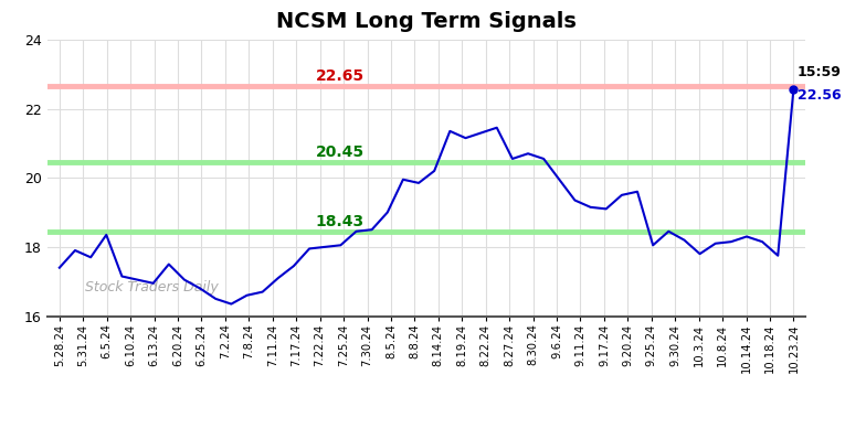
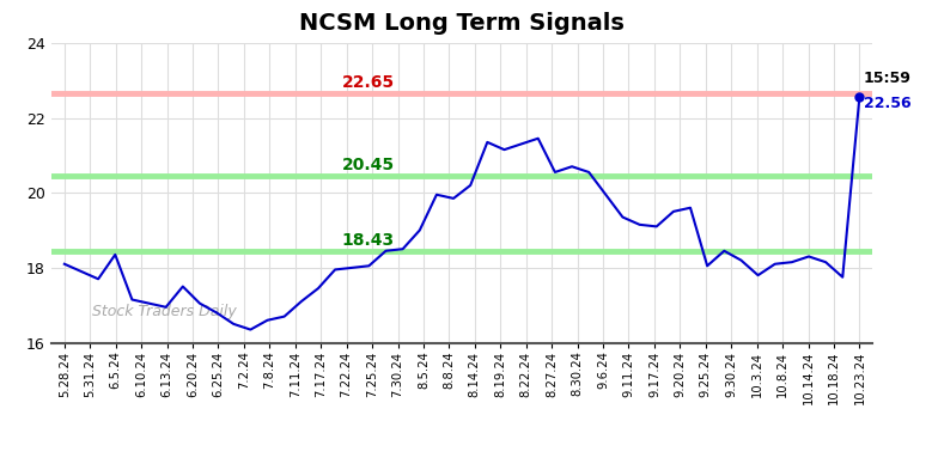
5.28.24: 17.40 -> 18.10
